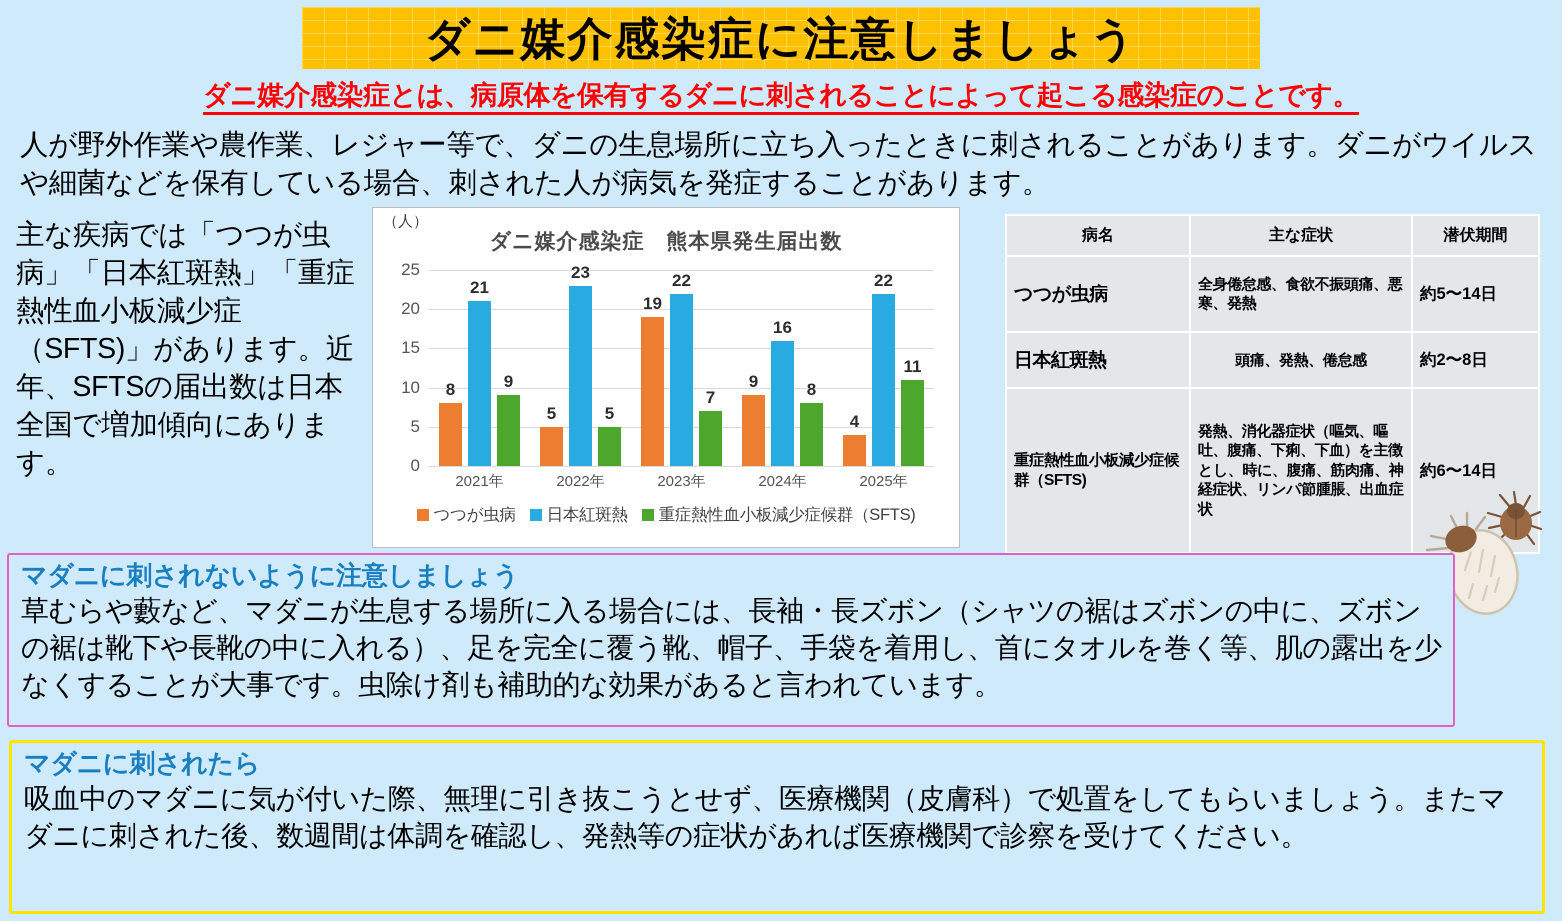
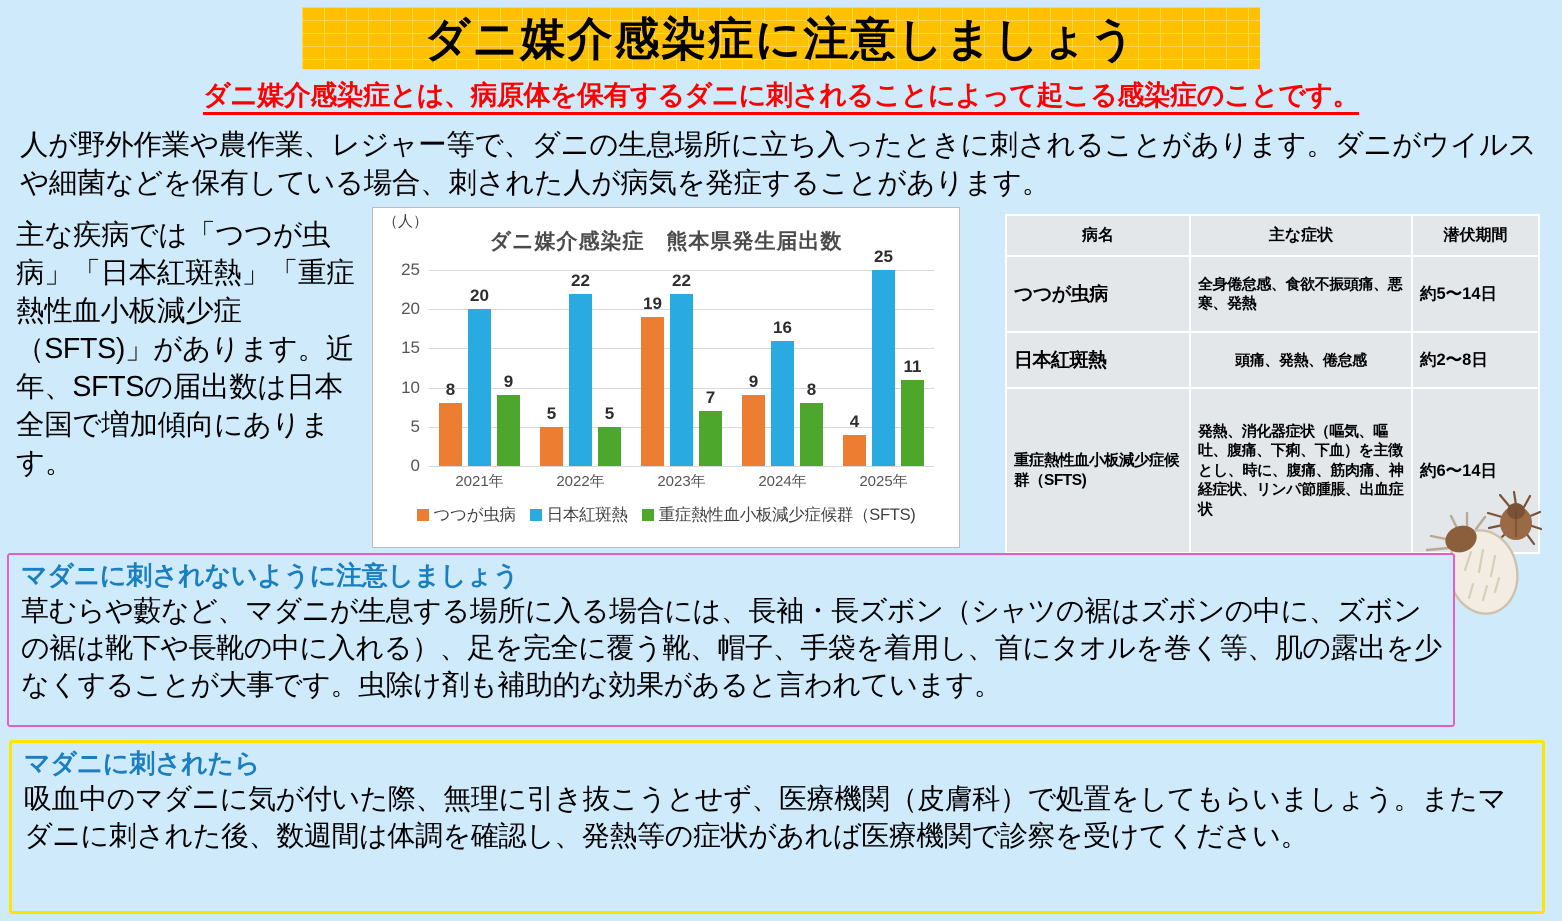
日本紅斑熱/2021年: 21 -> 20
日本紅斑熱/2022年: 23 -> 22
日本紅斑熱/2025年: 22 -> 25
